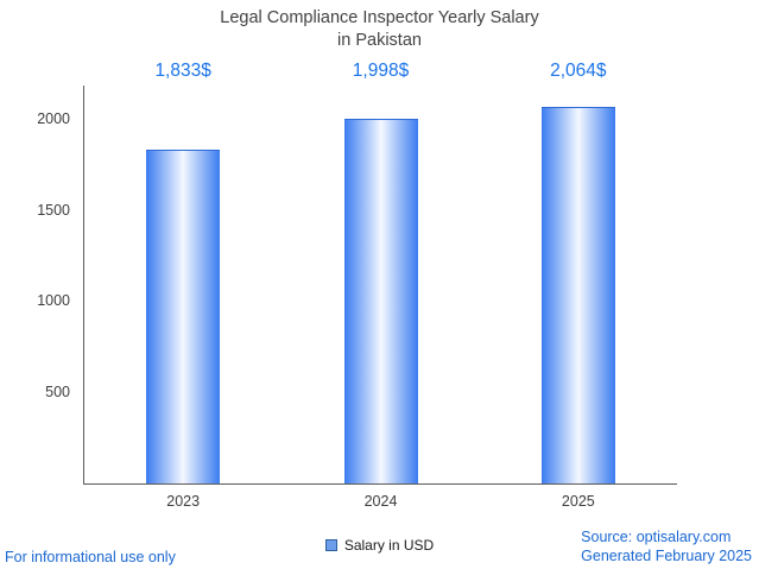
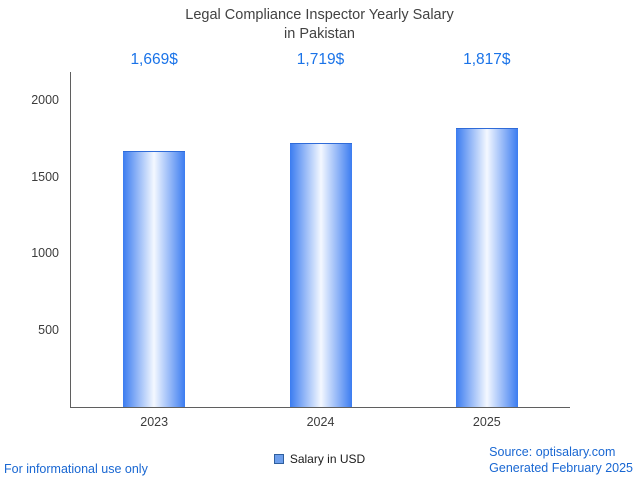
2023: 1,833 -> 1,669
2024: 1,998 -> 1,719
2025: 2,064 -> 1,817
